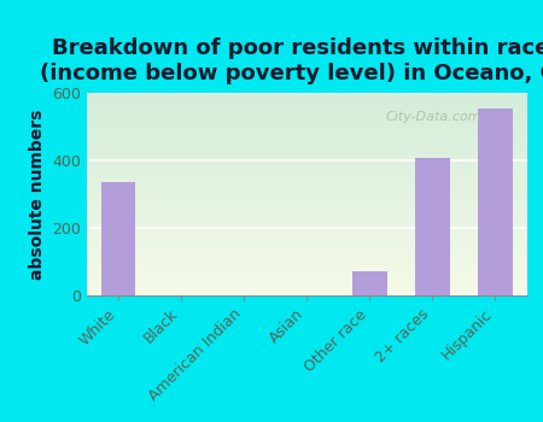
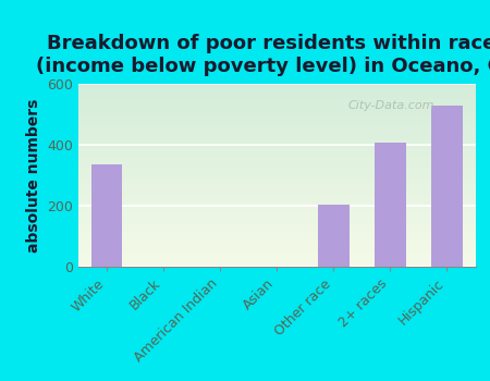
Other race: 70 -> 205
Hispanic: 555 -> 530
